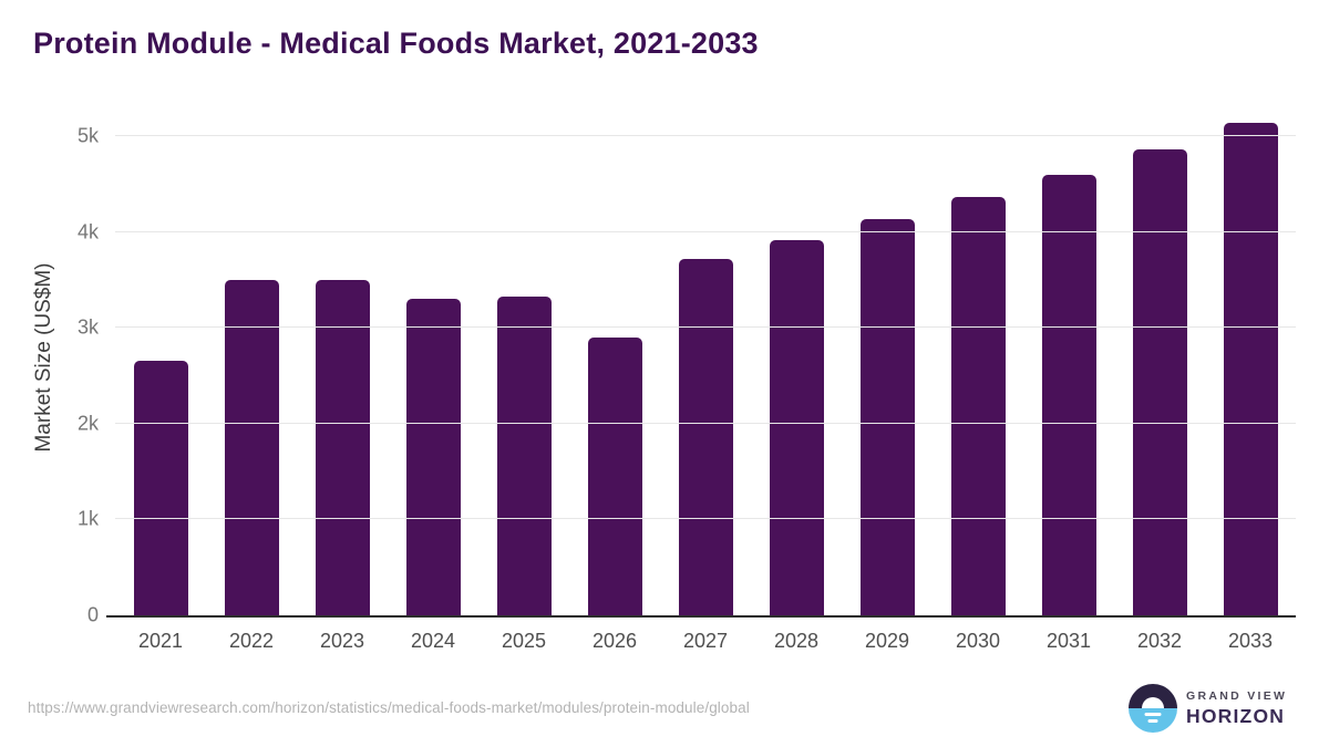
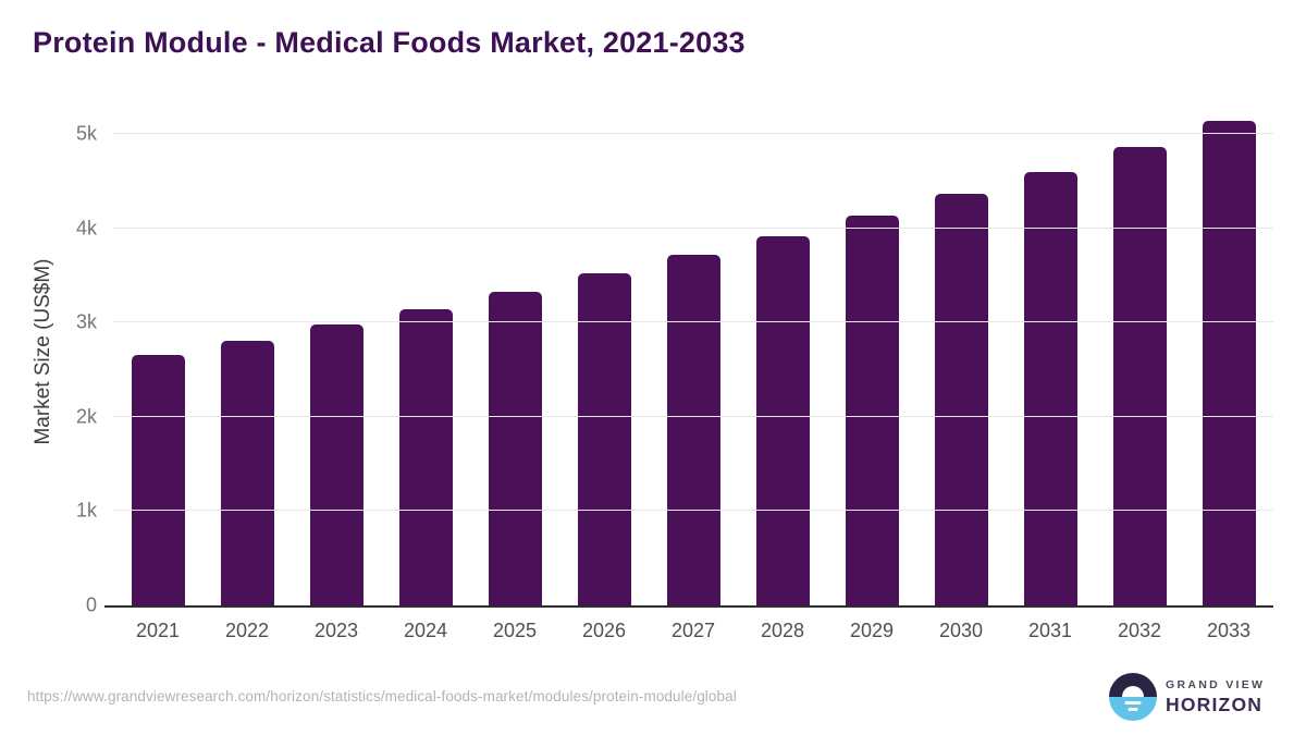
2022: 3.5k -> 2.8k
2023: 3.5k -> 3.0k
2024: 3.3k -> 3.1k
2026: 2.9k -> 3.5k
